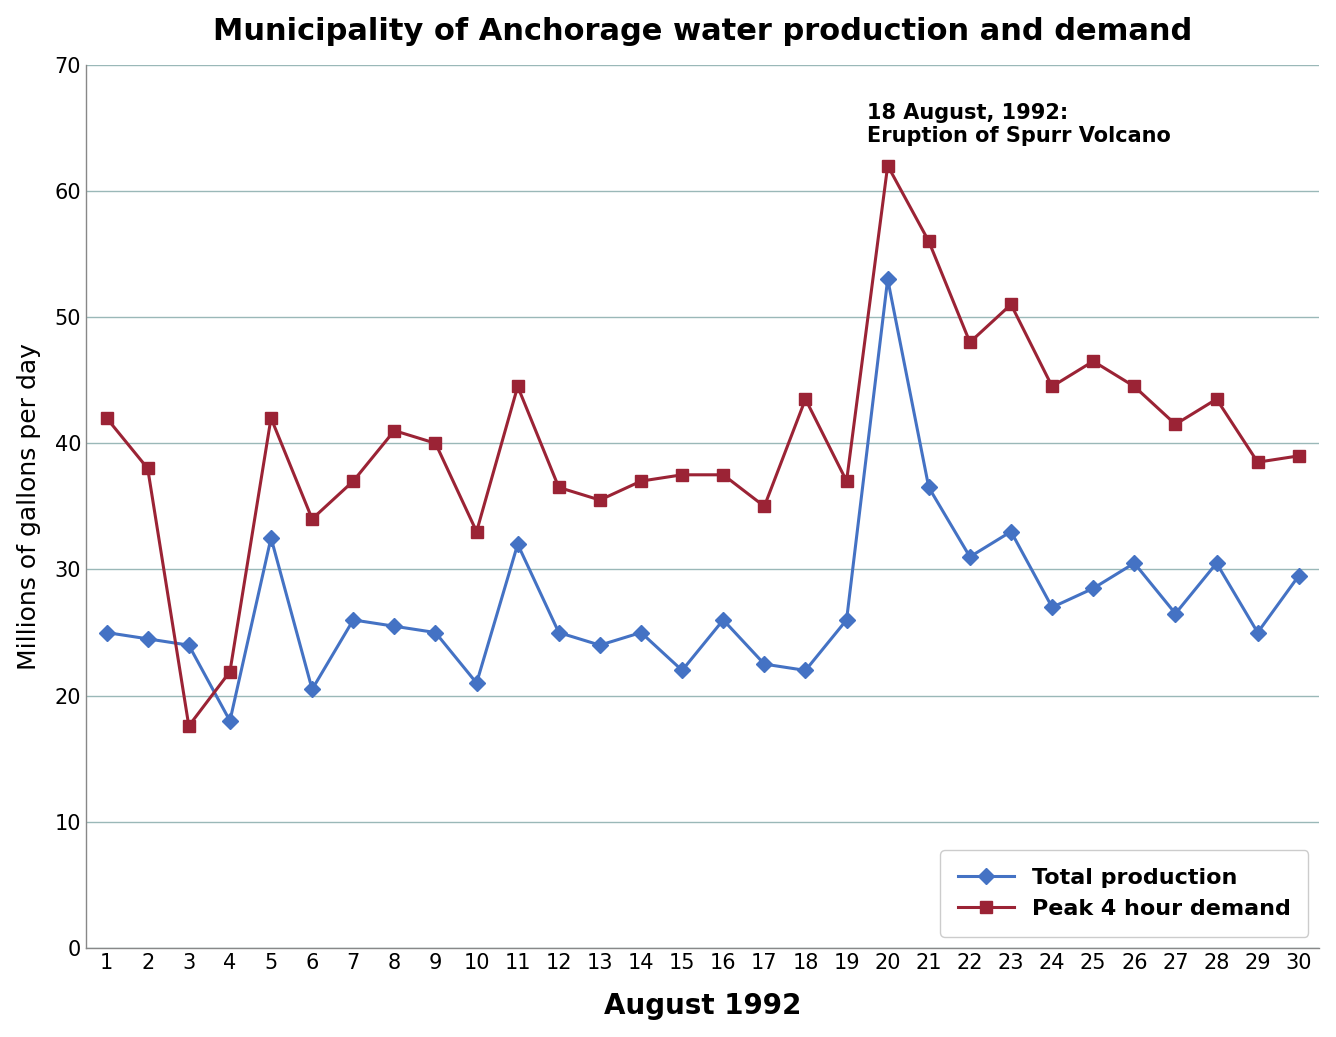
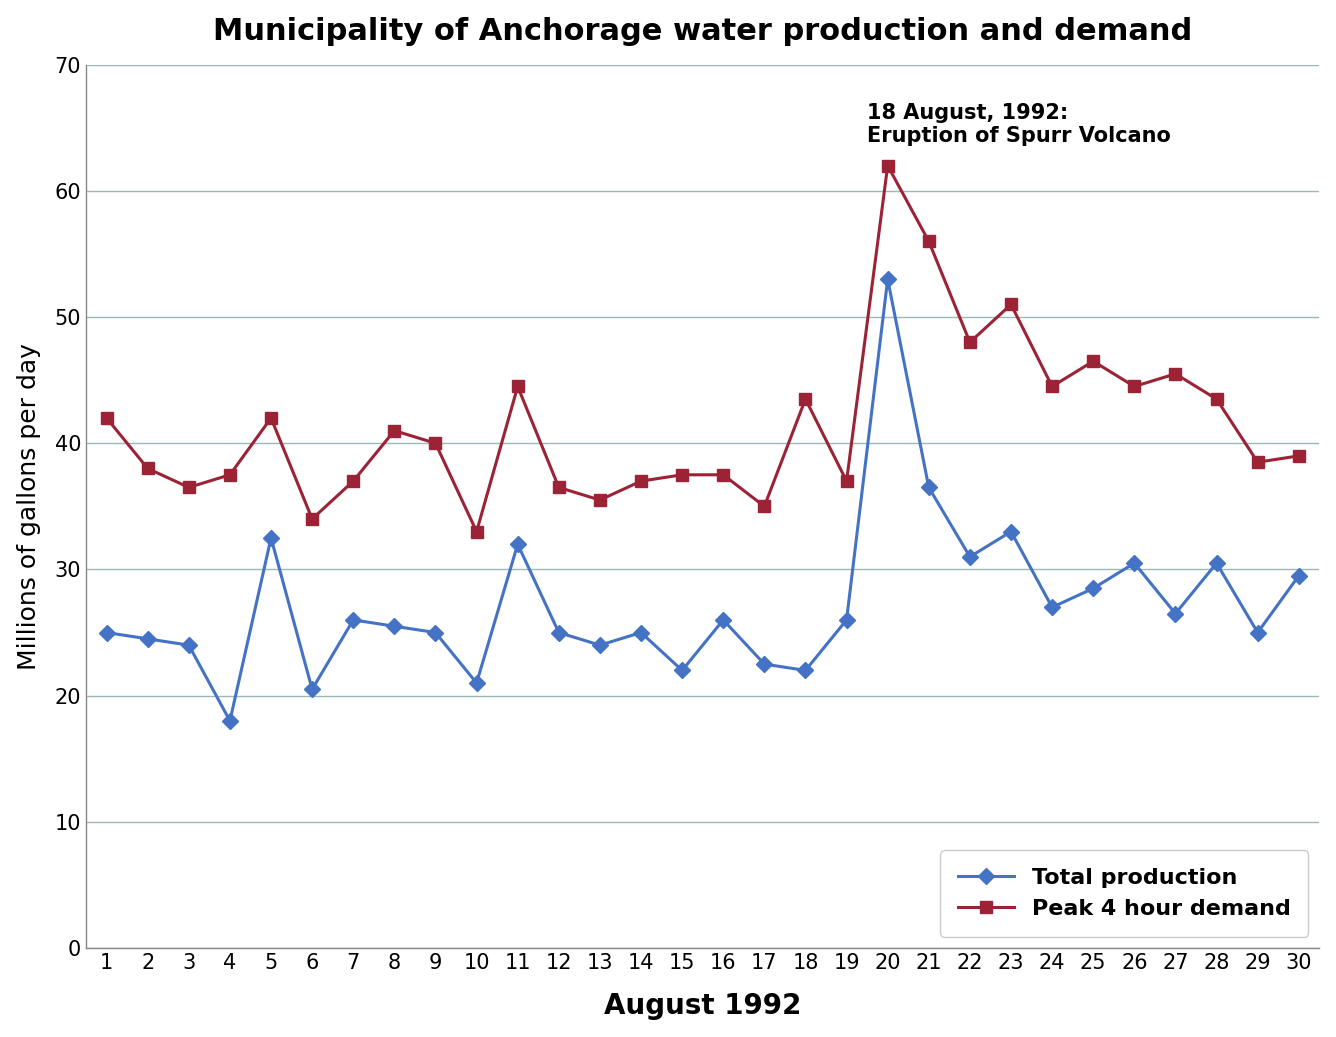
Peak 4 hour demand/3: 17.6 -> 36.5
Peak 4 hour demand/4: 21.9 -> 37.5
Peak 4 hour demand/27: 41.5 -> 45.5
